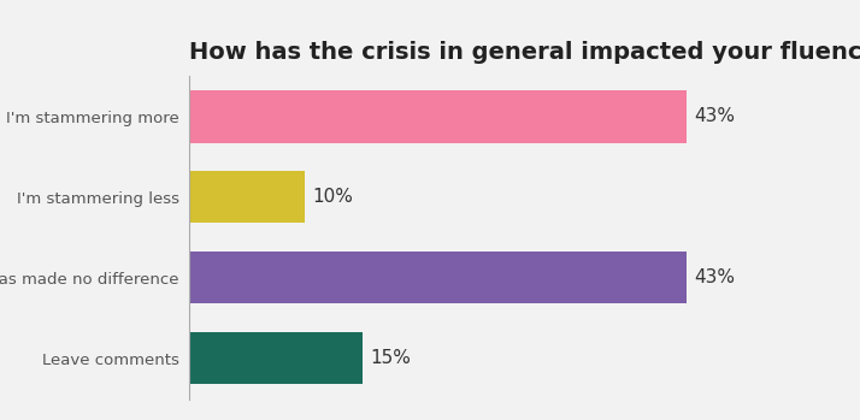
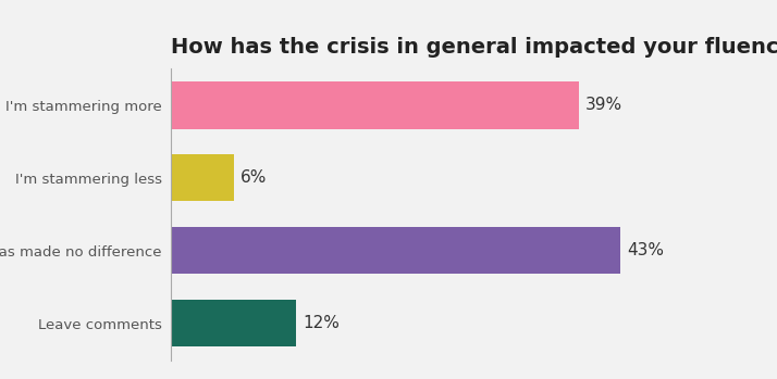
I'm stammering more: 43% -> 39%
I'm stammering less: 10% -> 6%
Leave comments: 15% -> 12%
